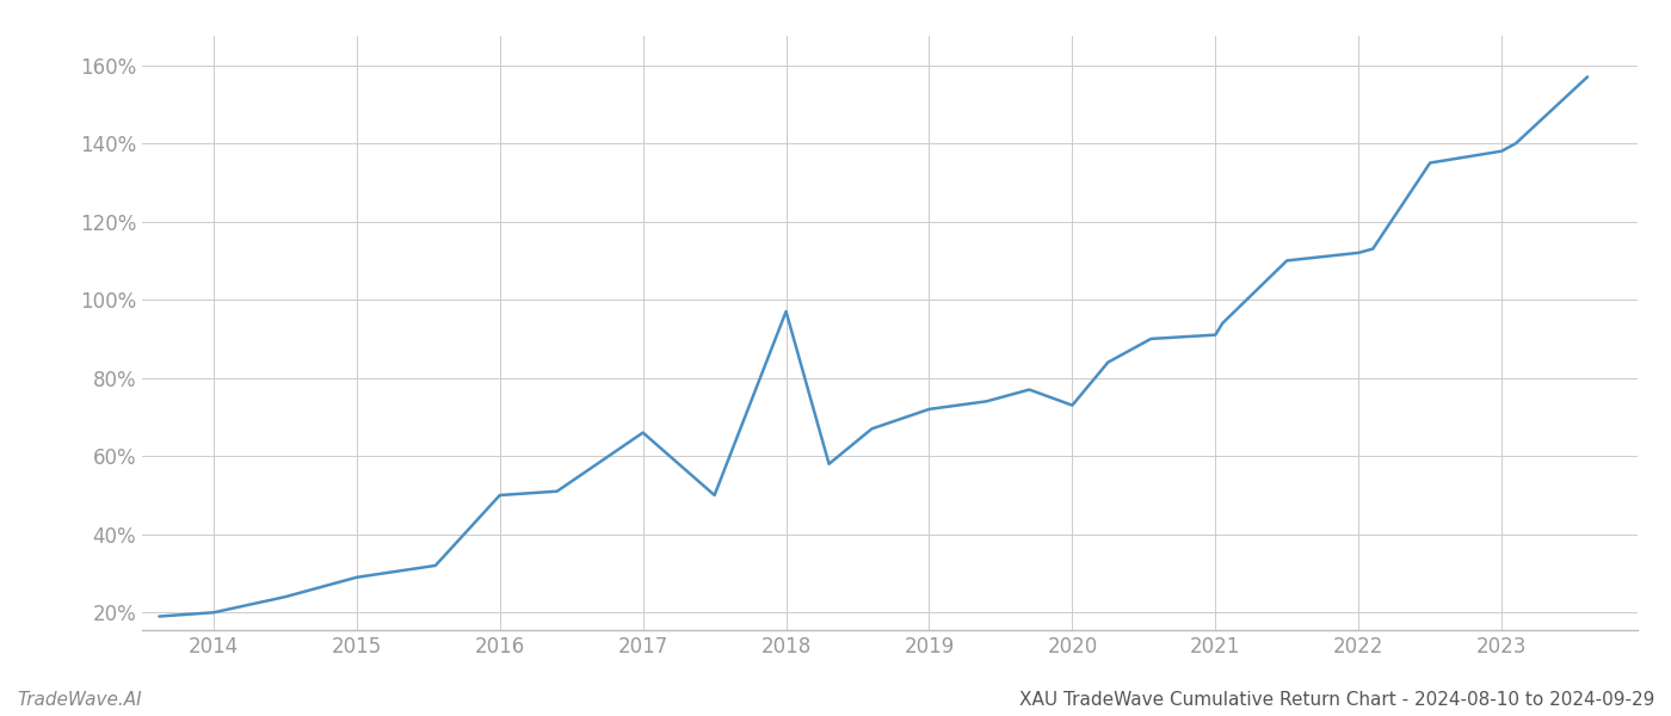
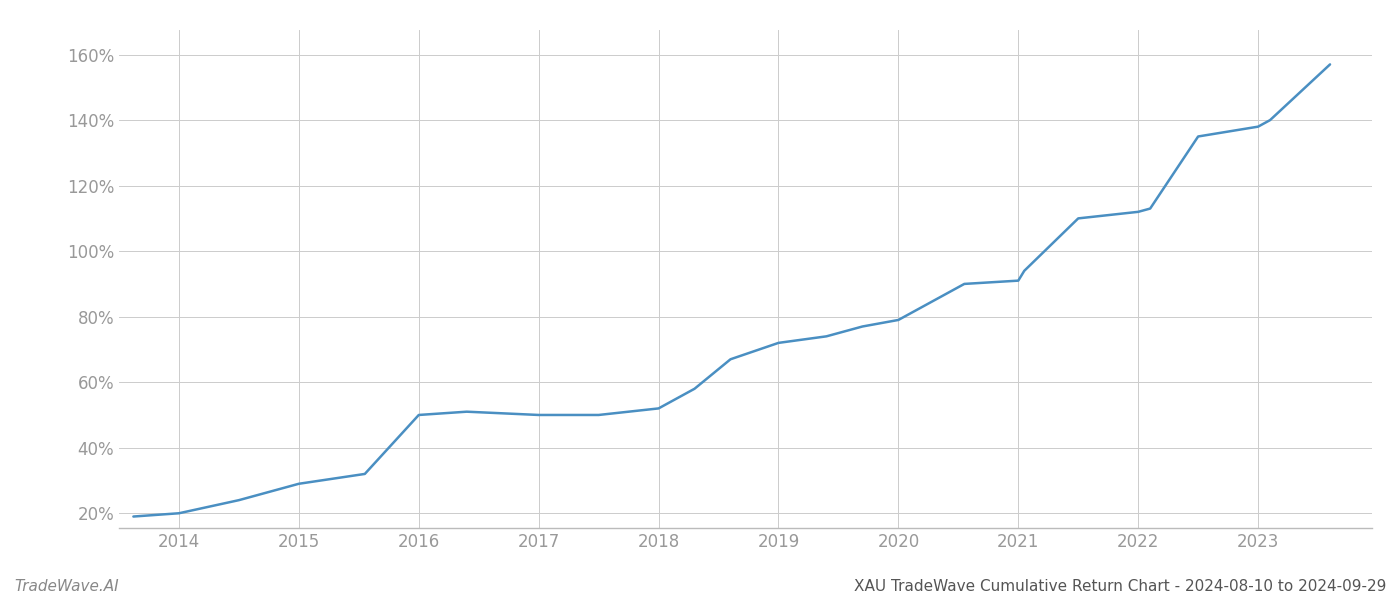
2017: 66% -> 50%
2018: 97% -> 52%
2020: 73% -> 79%
